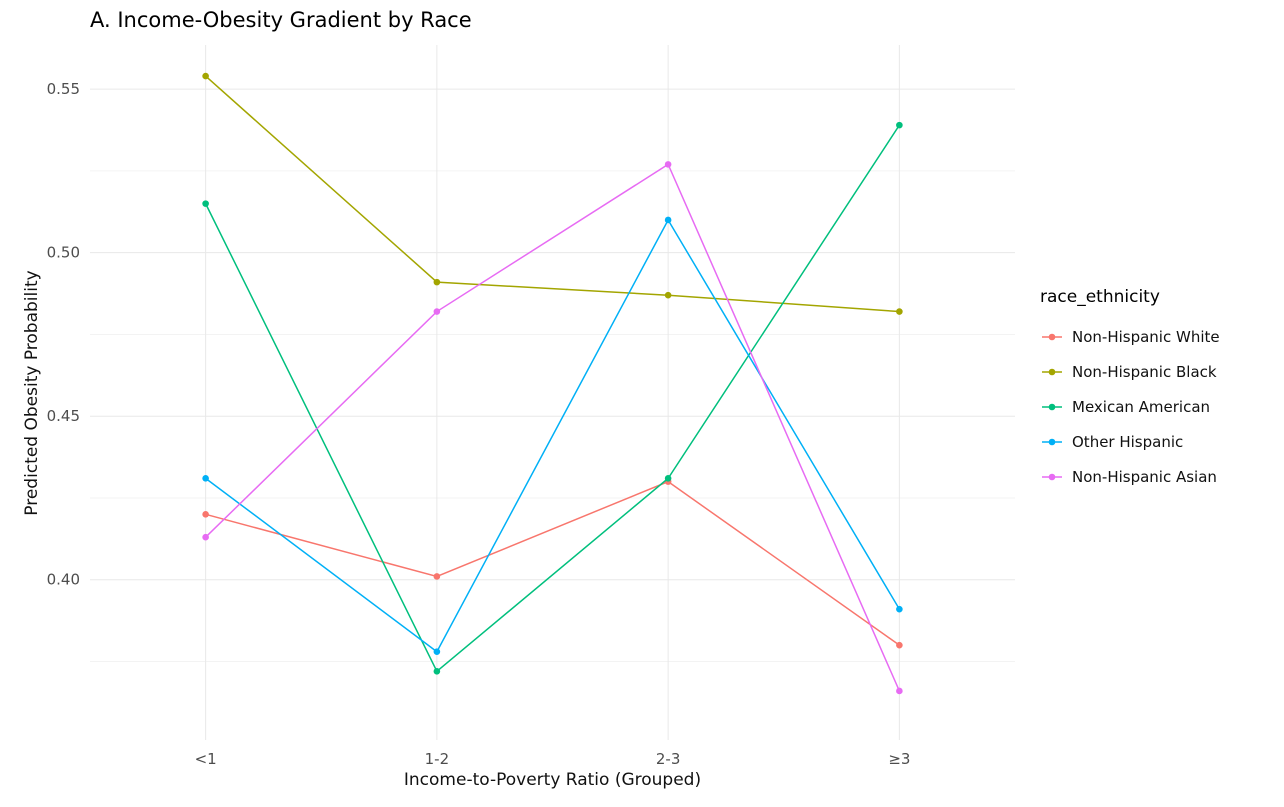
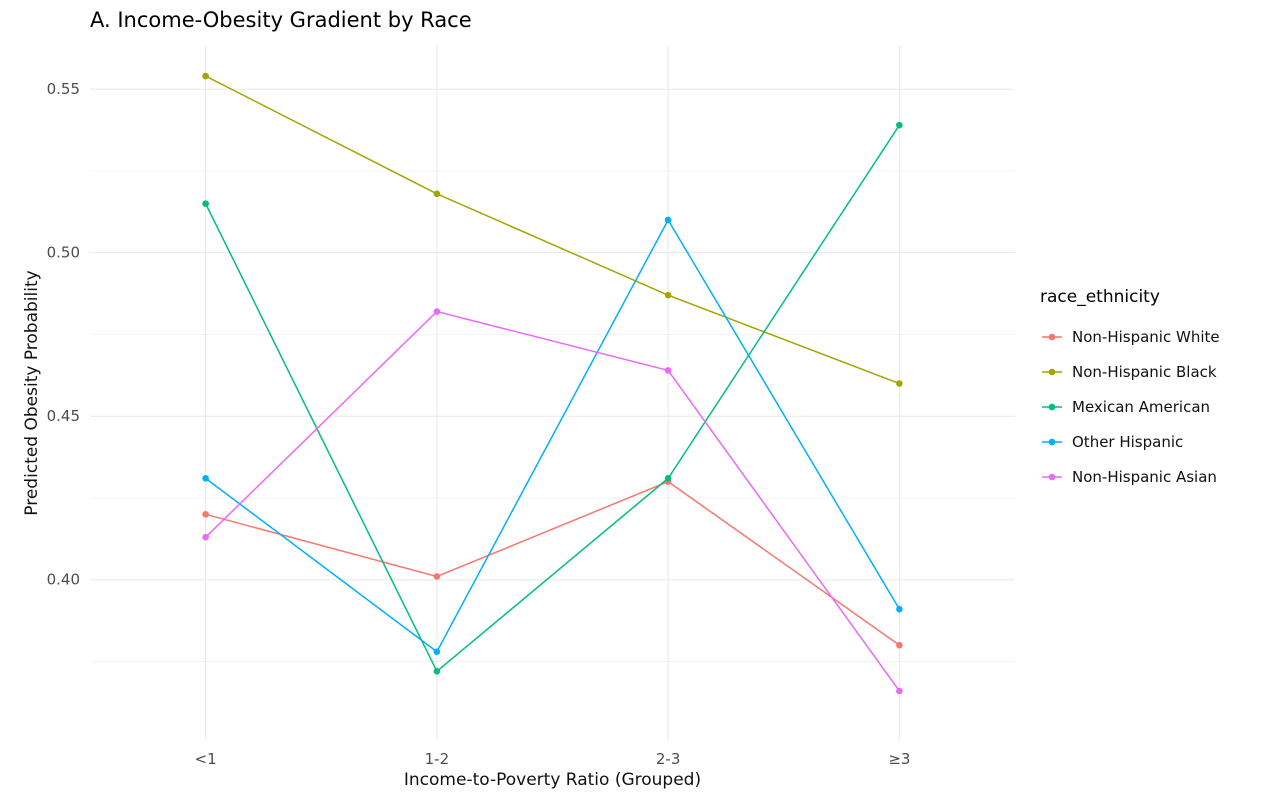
Non-Hispanic Black/1-2: 0.491 -> 0.518
Non-Hispanic Asian/2-3: 0.527 -> 0.464
Non-Hispanic Black/≥3: 0.482 -> 0.460
